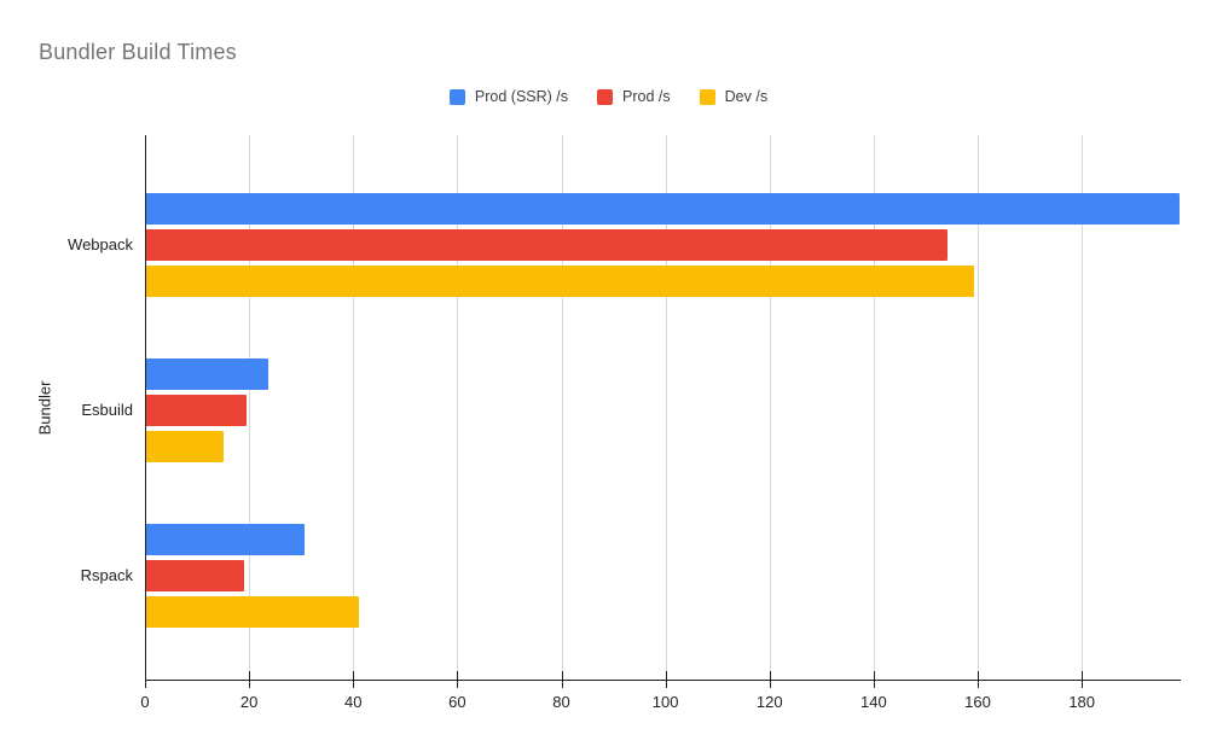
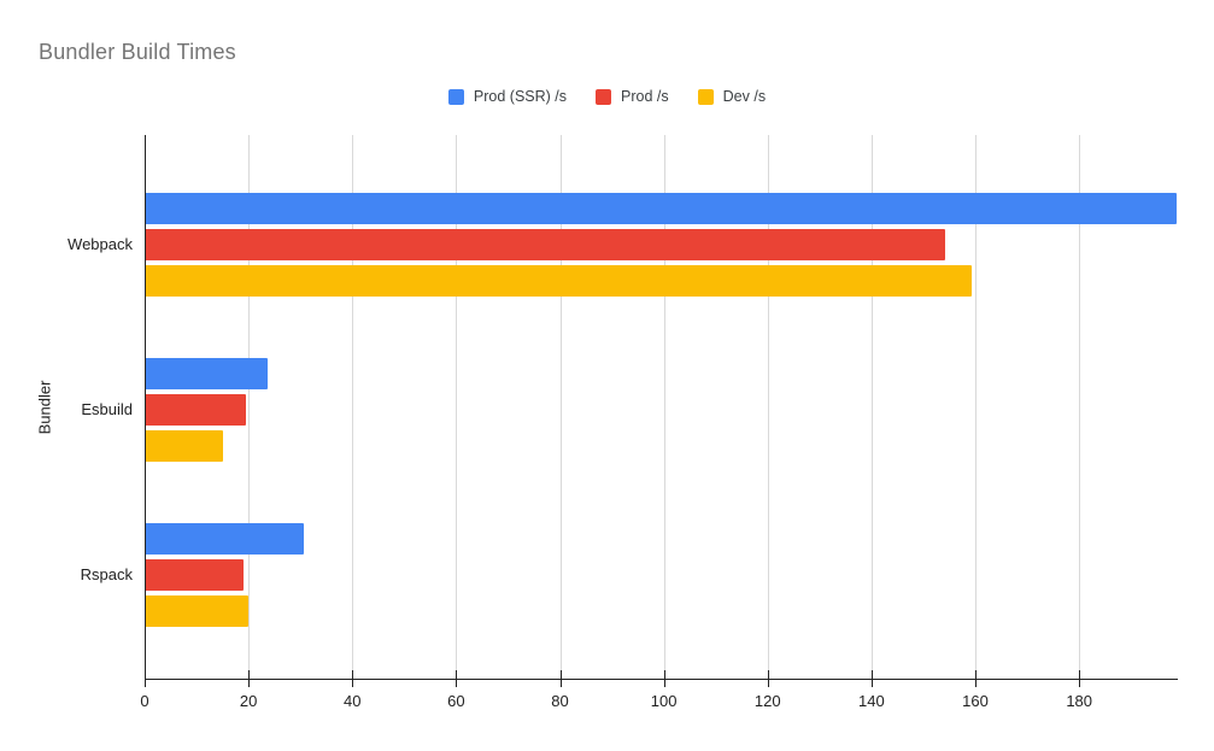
Dev /s/Rspack: 41 -> 20
